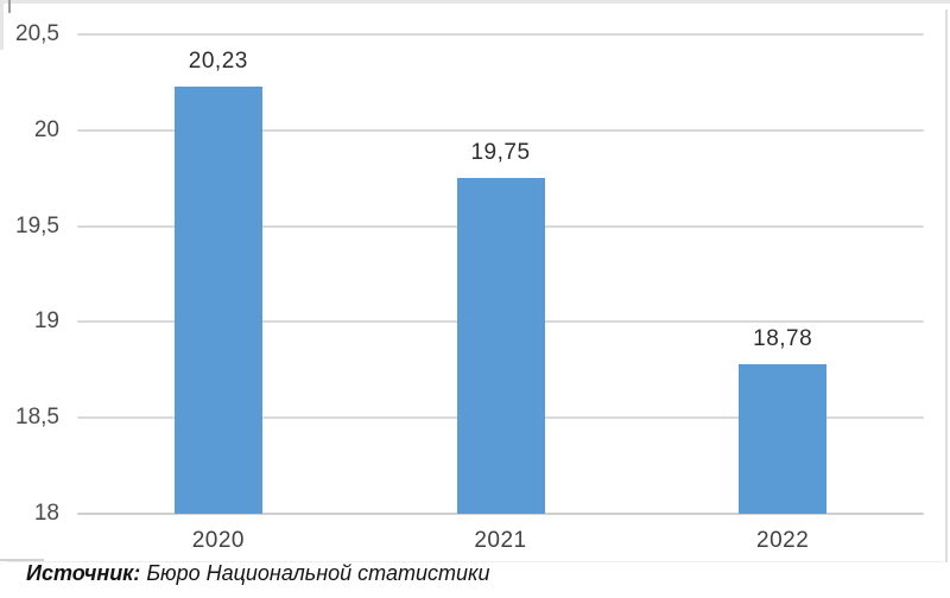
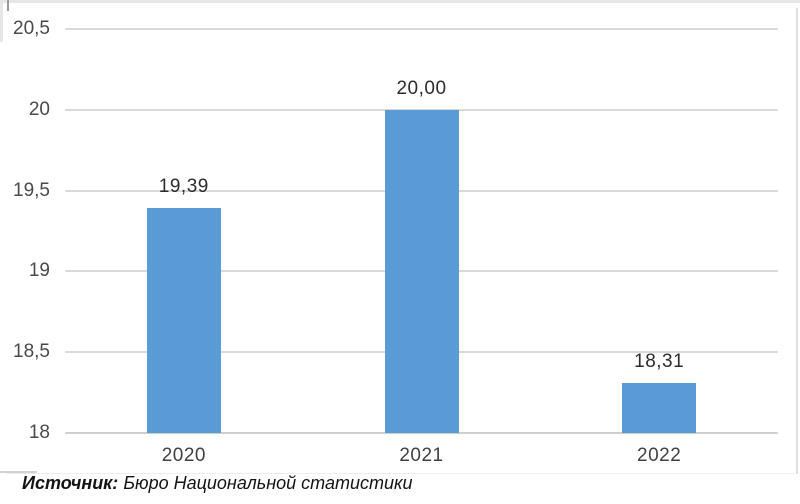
2020: 20,23 -> 19,39
2021: 19,75 -> 20,00
2022: 18,78 -> 18,31
